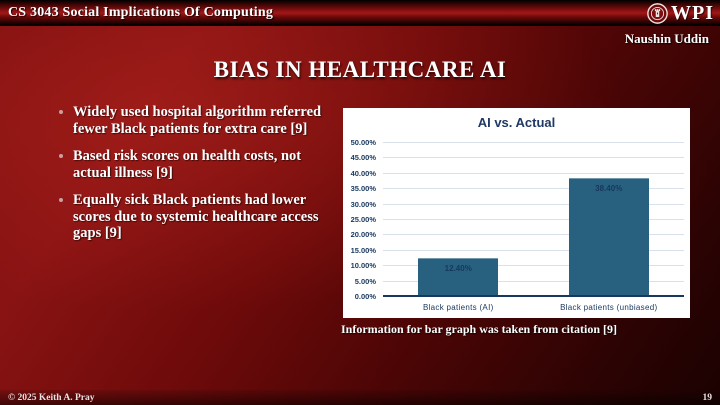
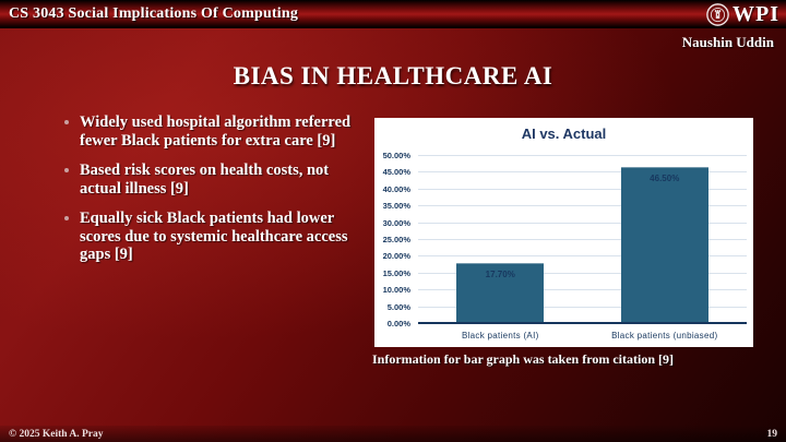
Black patients (AI): 12.40% -> 17.70%
Black patients (unbiased): 38.40% -> 46.50%
